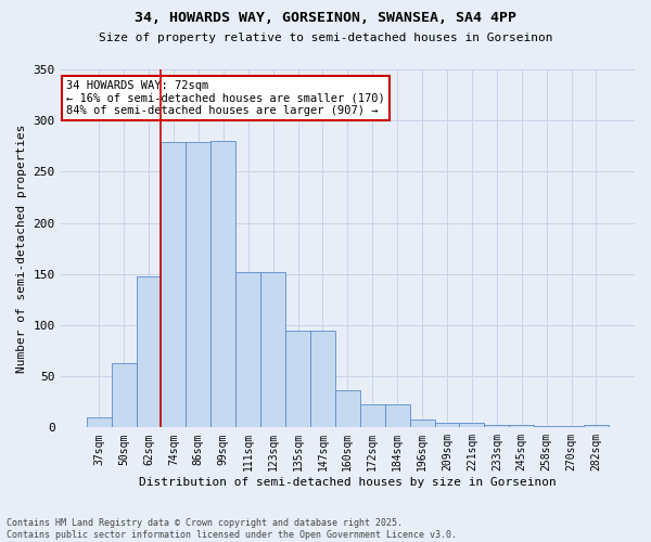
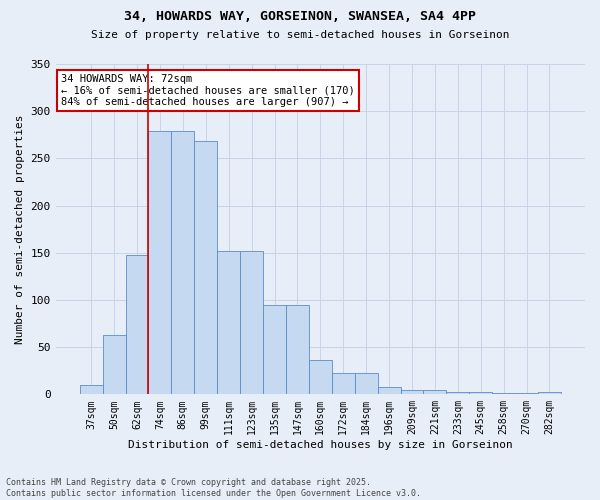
99sqm: 280 -> 268
